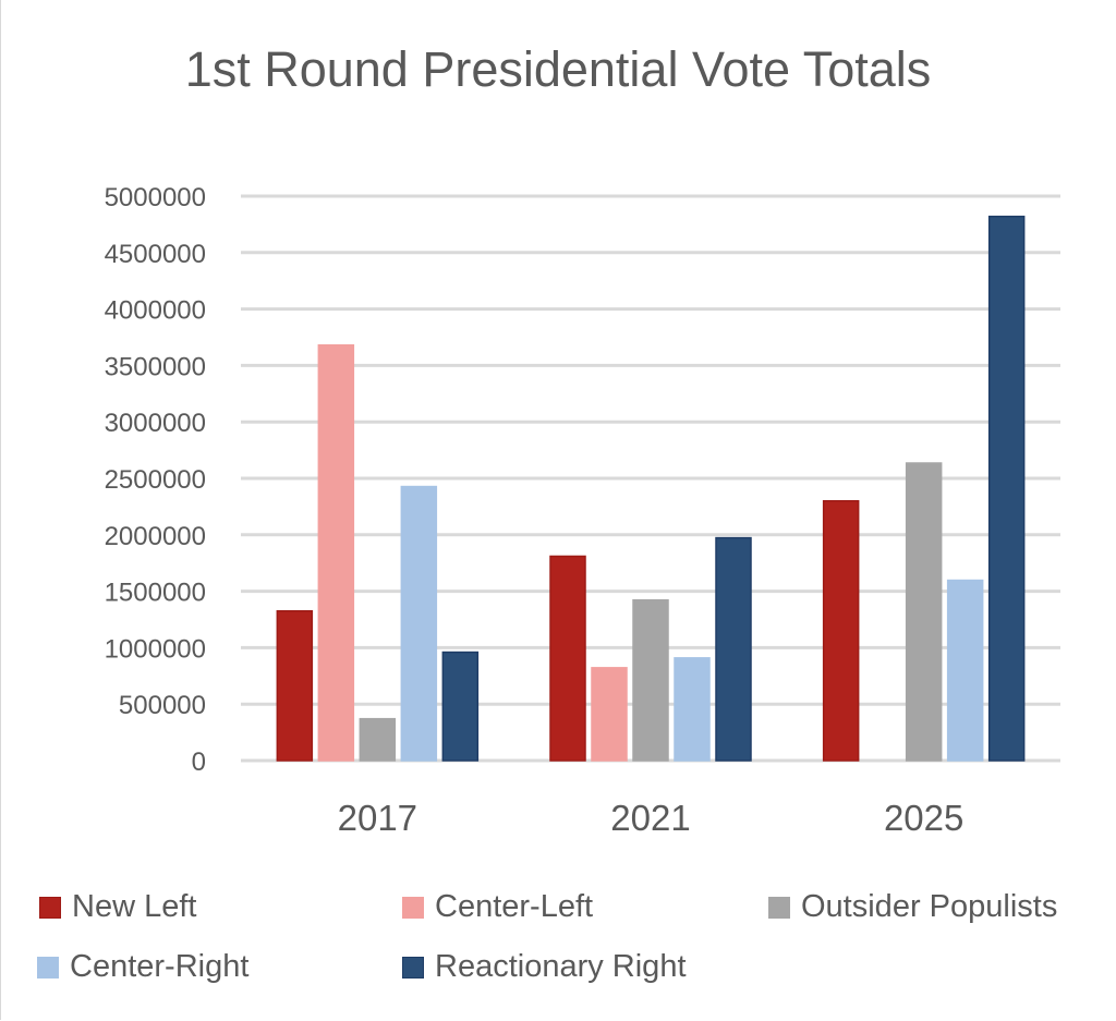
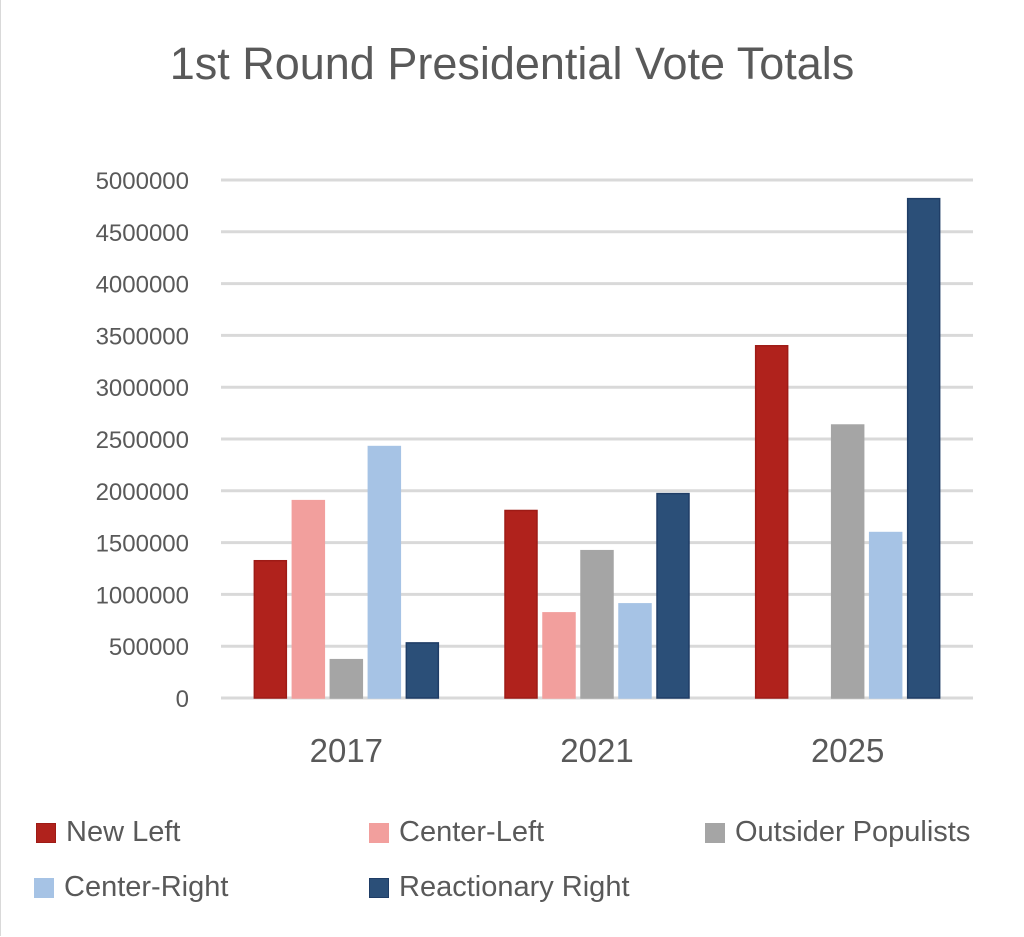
Center-Left/2017: 3680000 -> 1900000
Reactionary Right/2017: 960000 -> 530000
New Left/2025: 2300000 -> 3400000
